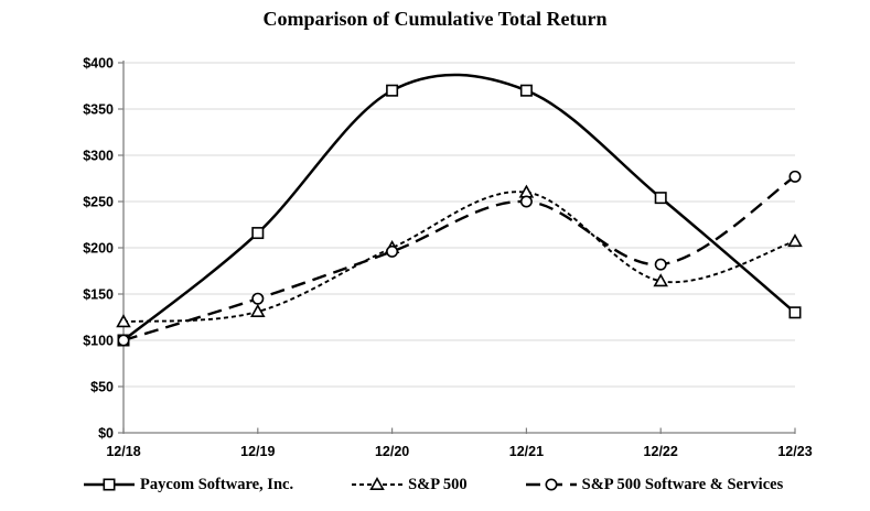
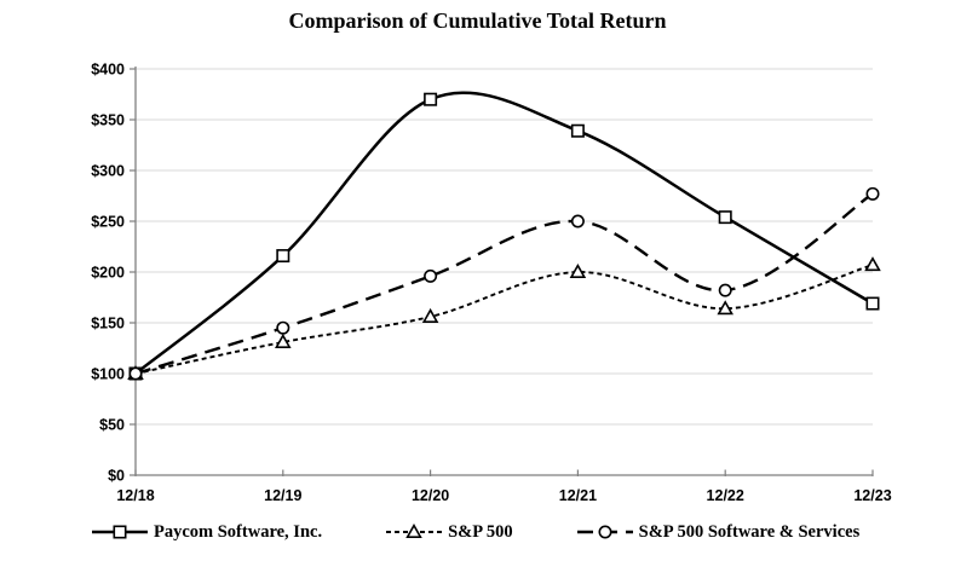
S&P 500/12/18: $120 -> $100
S&P 500/12/20: $200 -> $160
Paycom Software, Inc./12/21: $370 -> $340
S&P 500/12/21: $260 -> $200
Paycom Software, Inc./12/23: $130 -> $170
